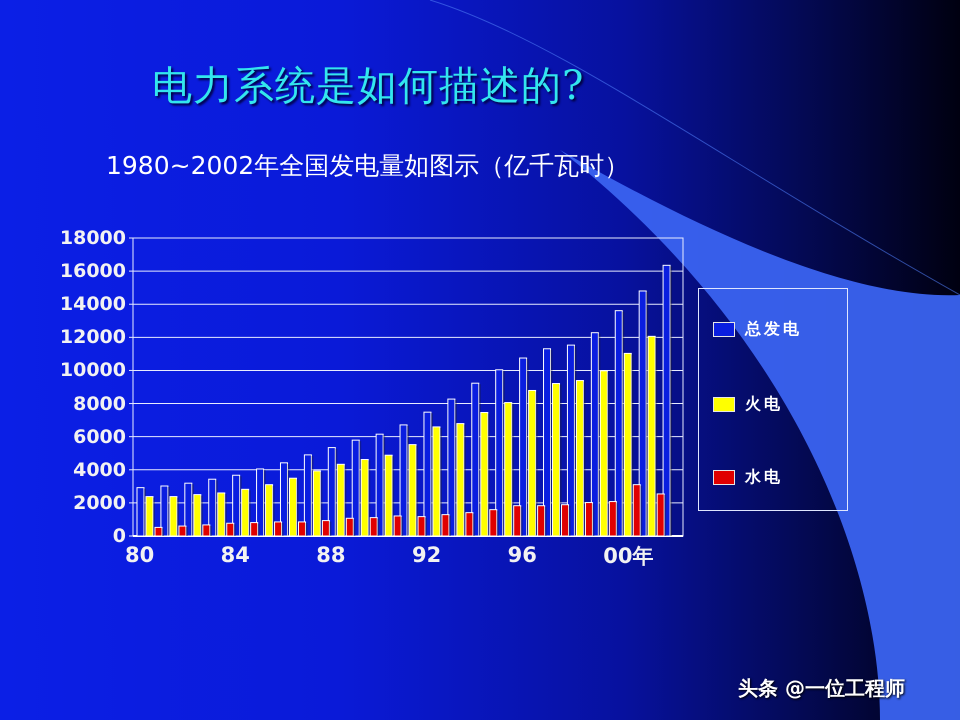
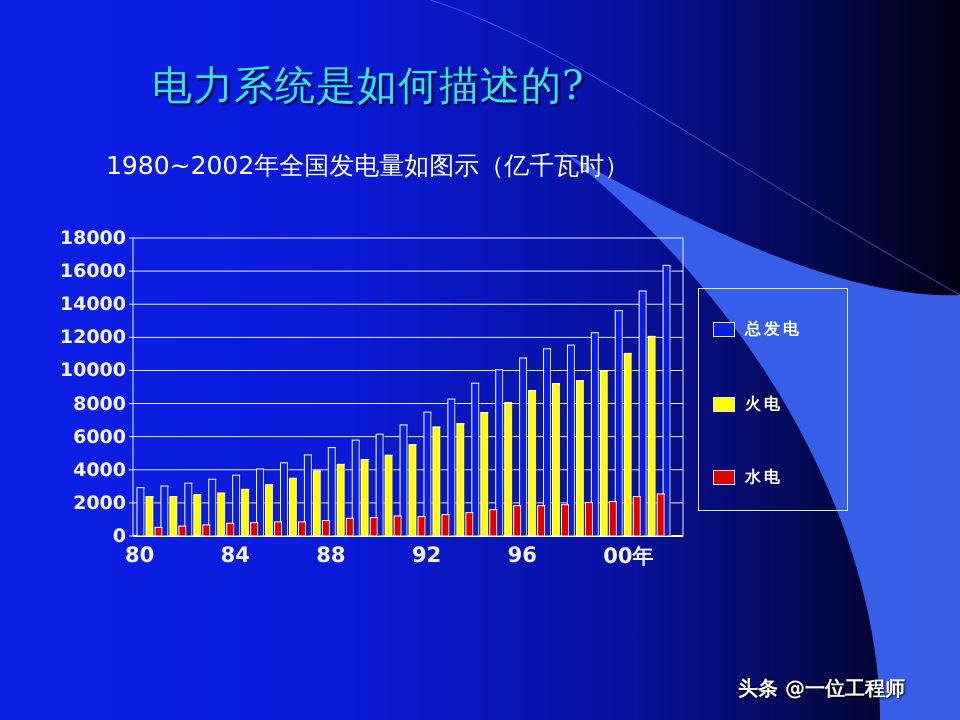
水电/2000: 3100 -> 2400
